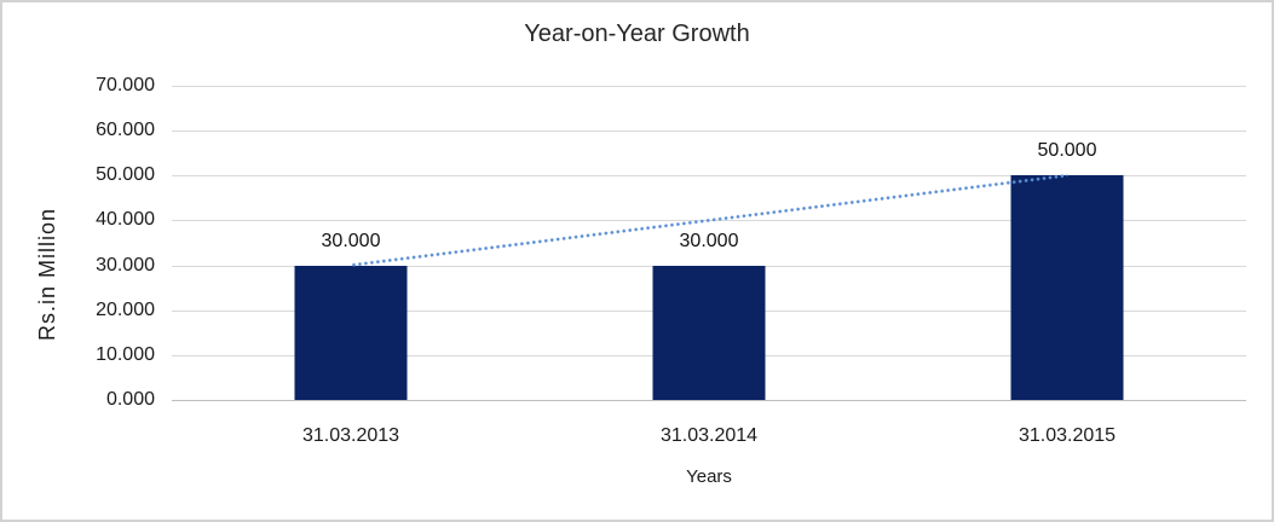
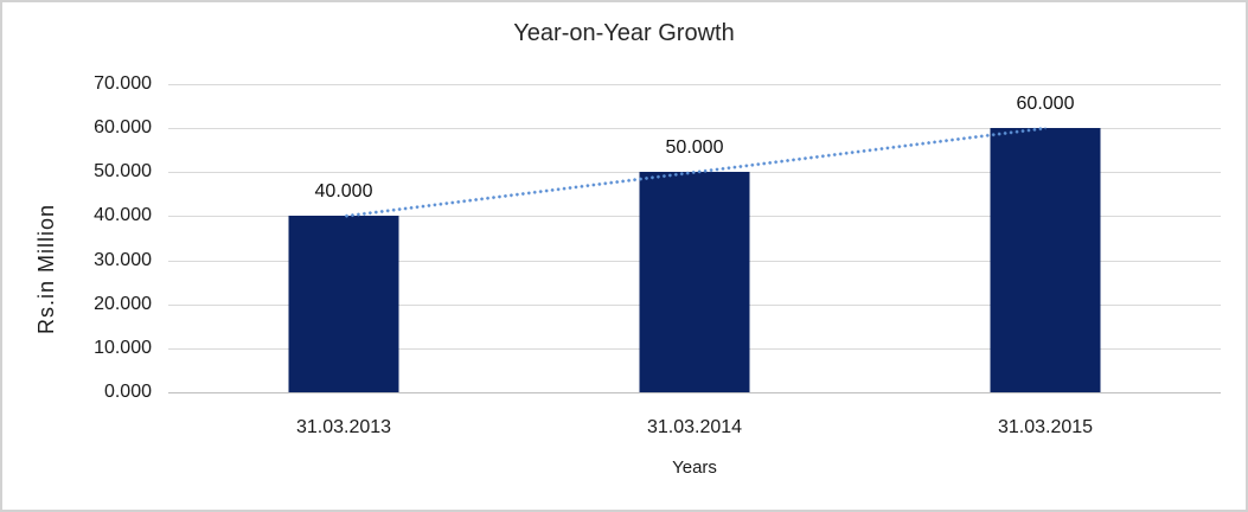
31.03.2013: 30.000 -> 40.000
31.03.2014: 30.000 -> 50.000
31.03.2015: 50.000 -> 60.000
